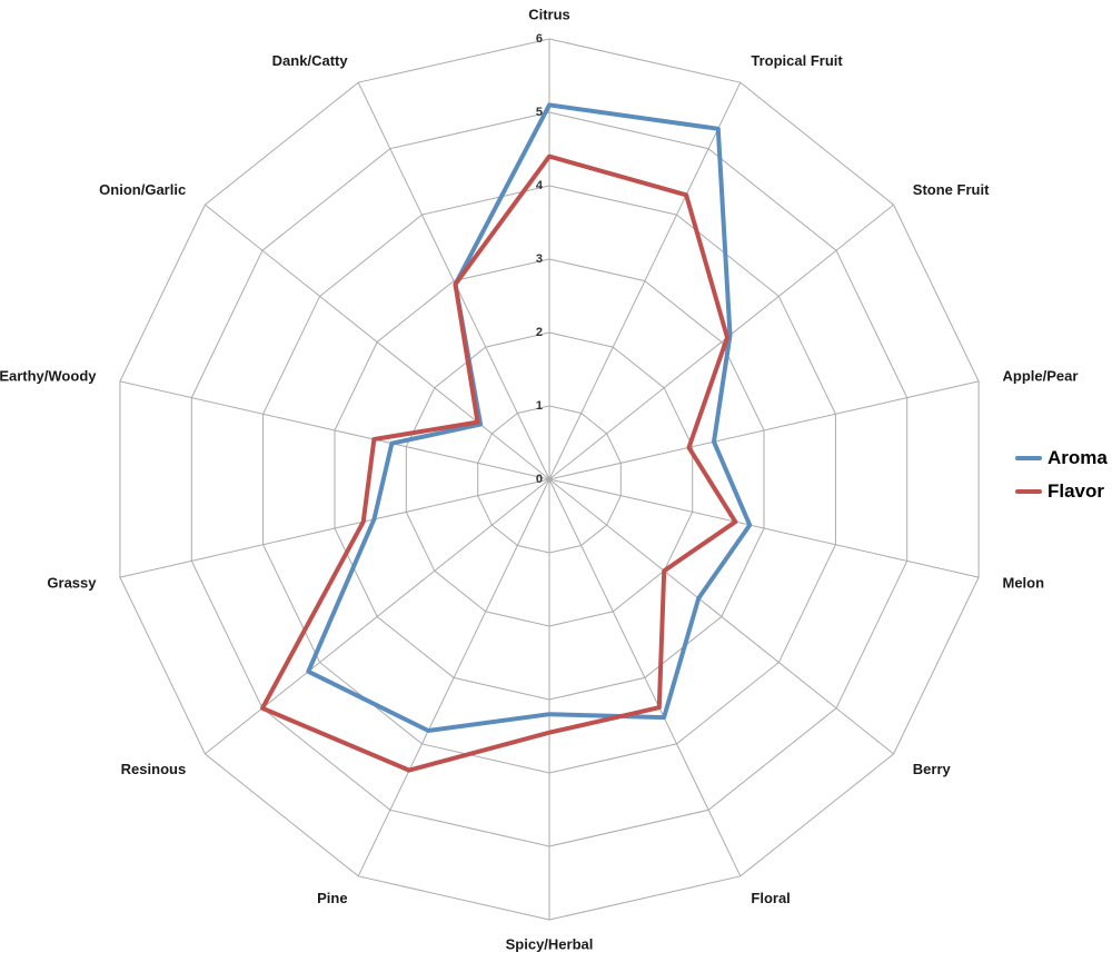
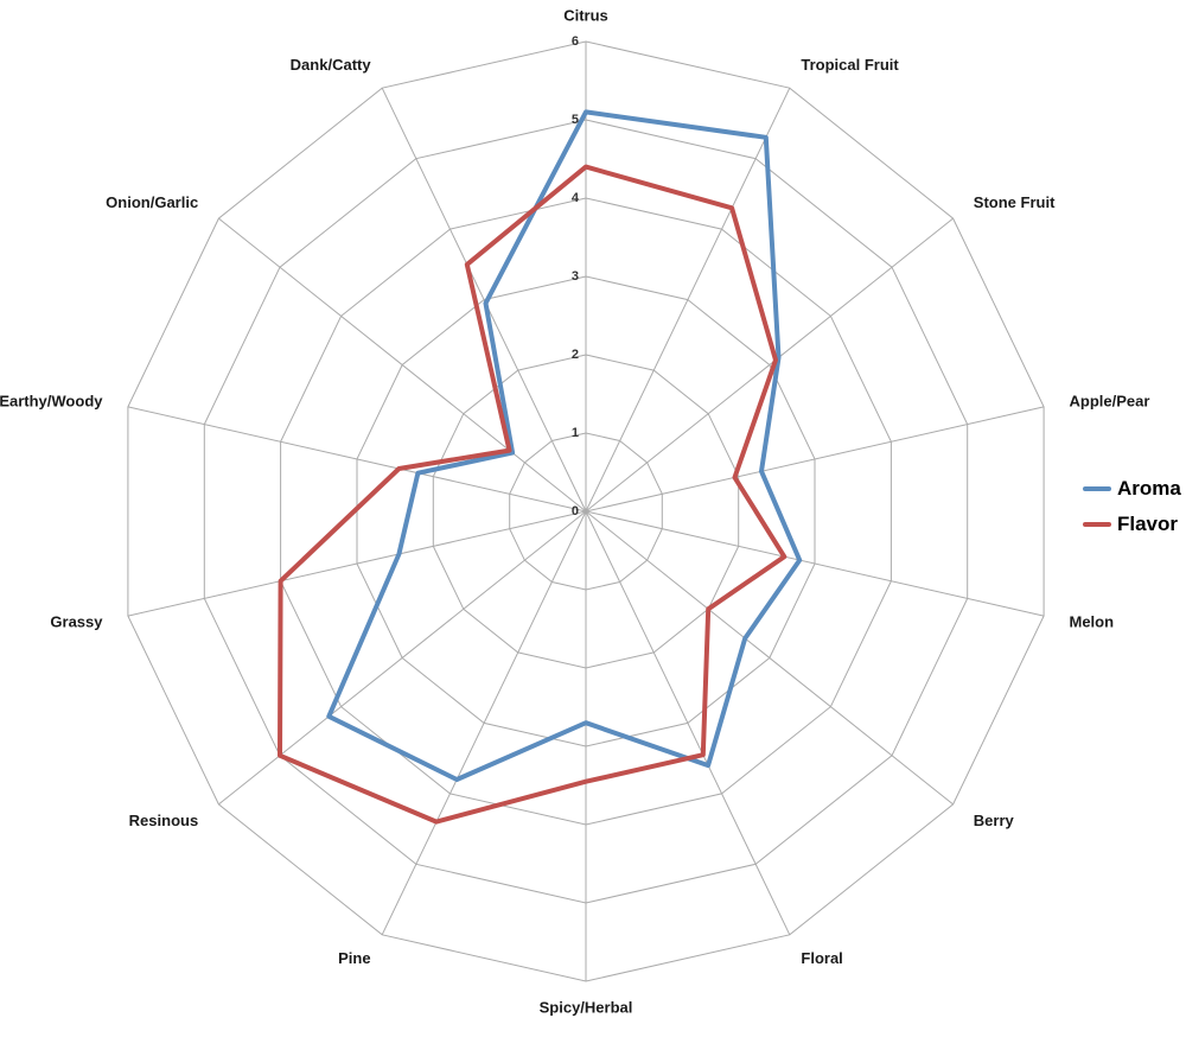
Aroma/Spicy/Herbal: 3.2 -> 2.7
Flavor/Grassy: 2.6 -> 4.0
Flavor/Dank/Catty: 3.0 -> 3.5
